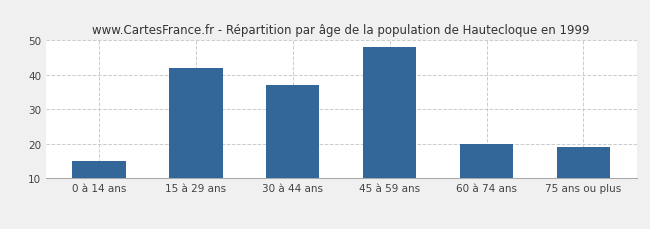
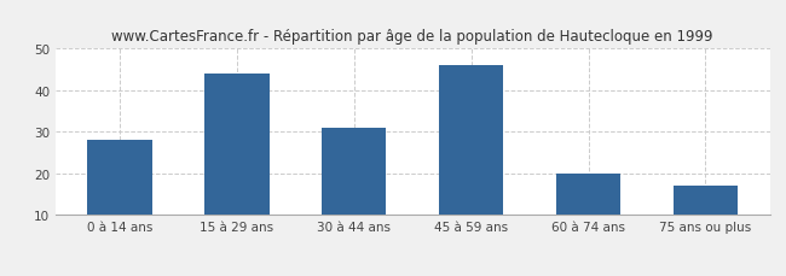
0 à 14 ans: 15 -> 28
15 à 29 ans: 42 -> 44
30 à 44 ans: 37 -> 31
45 à 59 ans: 48 -> 46
75 ans ou plus: 19 -> 17
